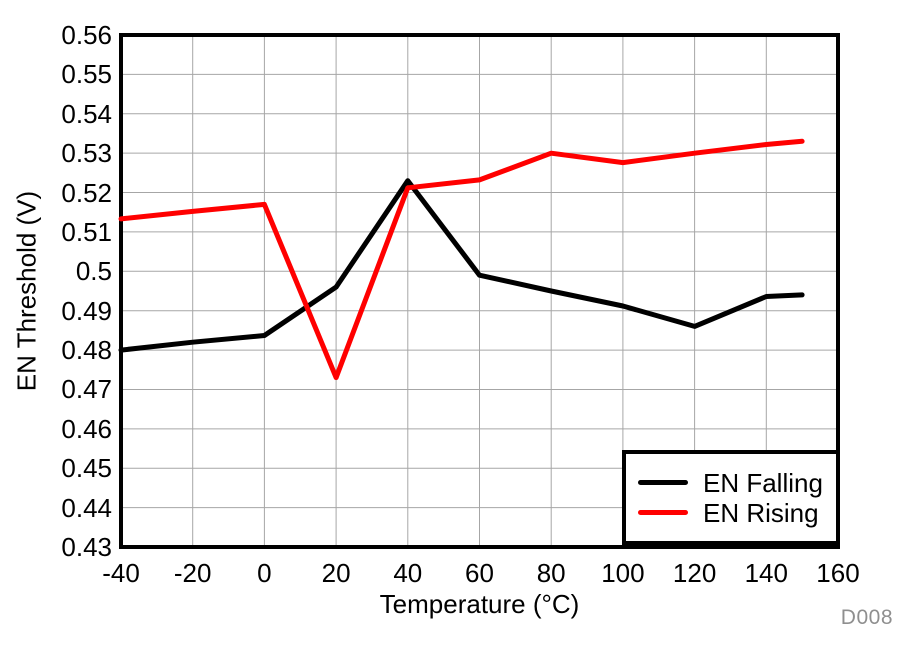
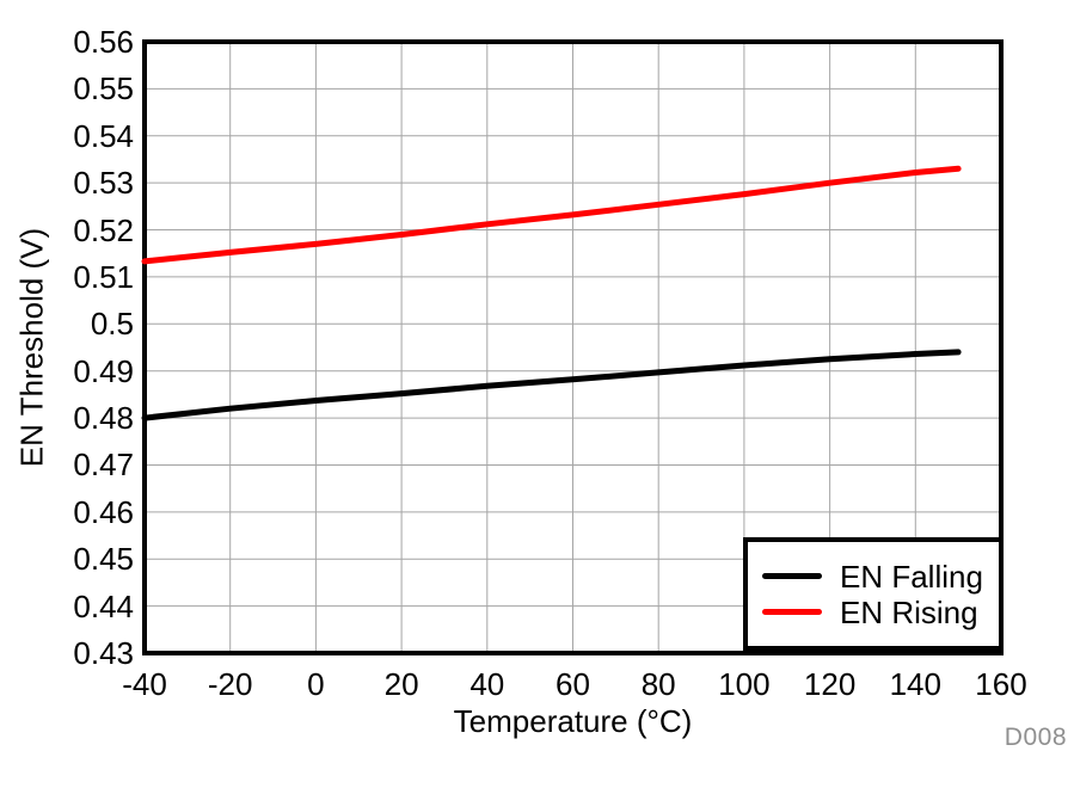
EN Falling/20: 0.496 -> 0.485
EN Rising/20: 0.473 -> 0.519
EN Falling/40: 0.523 -> 0.487
EN Falling/60: 0.499 -> 0.488
EN Falling/80: 0.495 -> 0.490
EN Rising/80: 0.530 -> 0.525
EN Falling/120: 0.486 -> 0.492
